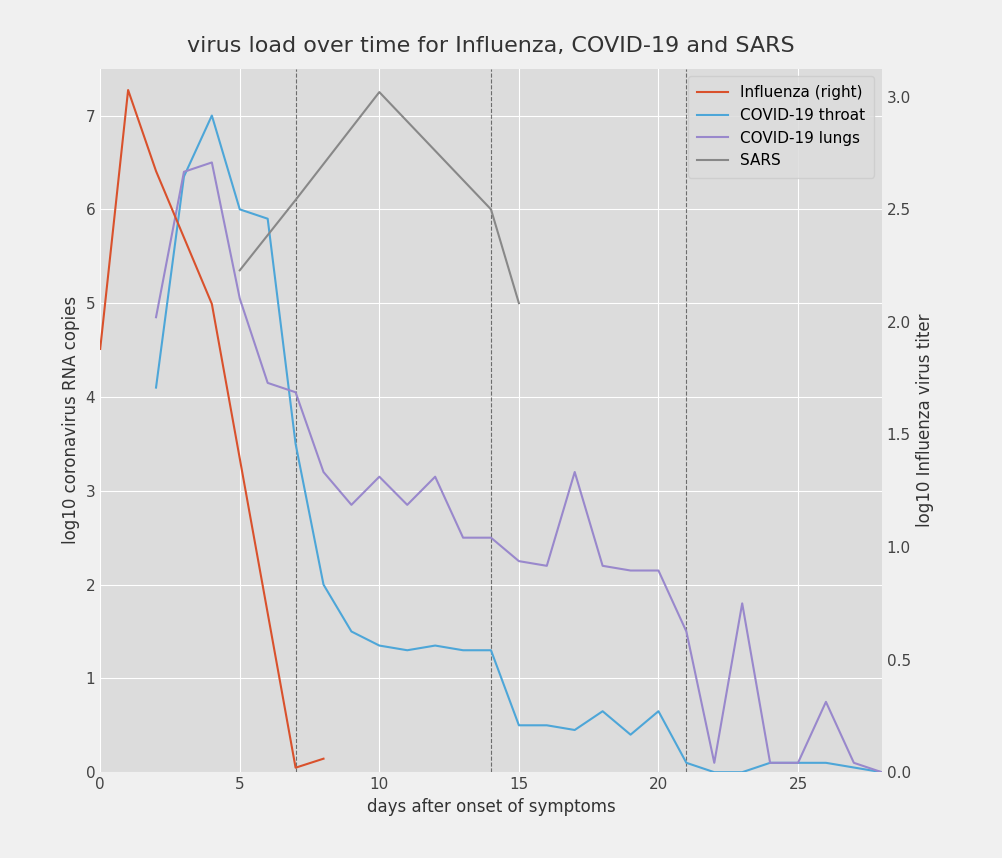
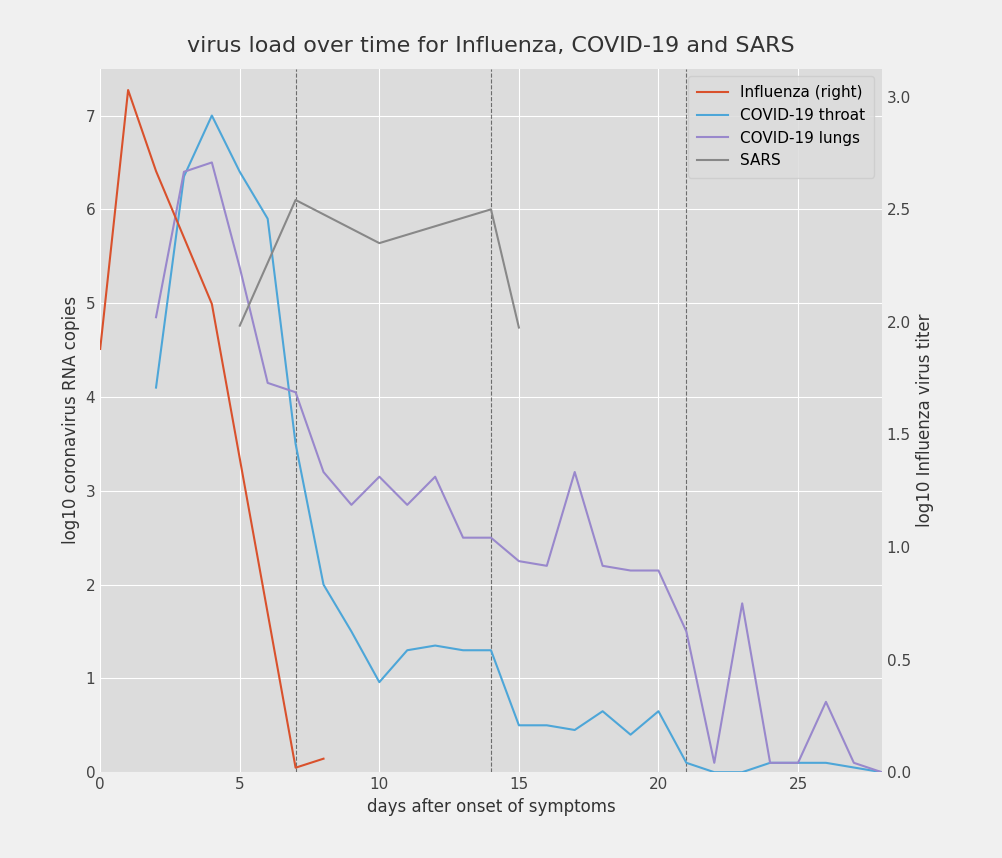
COVID-19 throat/5: 6.00 -> 6.40
COVID-19 lungs/5: 5.05 -> 5.38
SARS/5: 5.35 -> 4.76
COVID-19 throat/10: 1.35 -> 0.96
SARS/10: 7.25 -> 5.64
SARS/15: 5.00 -> 4.74
